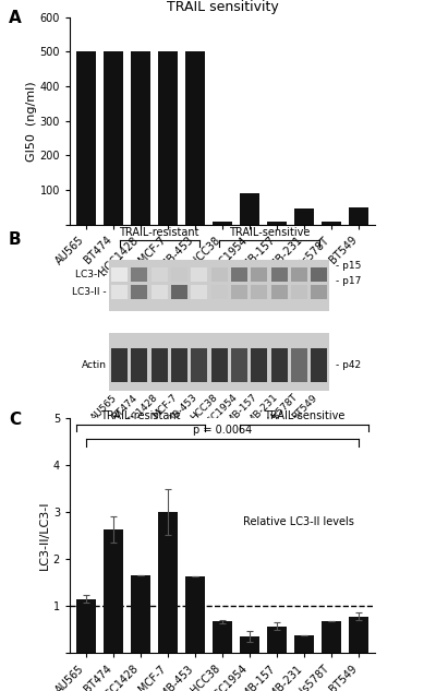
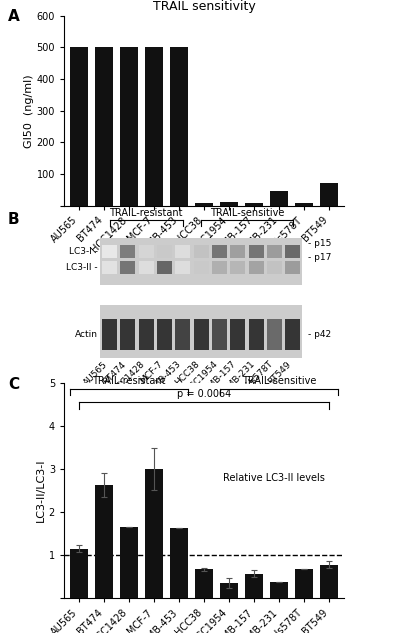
TRAIL sensitivity/HCC1954: 90 -> 12
TRAIL sensitivity/BT549: 50 -> 72
